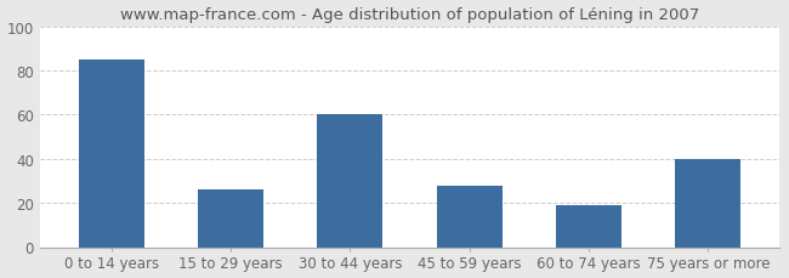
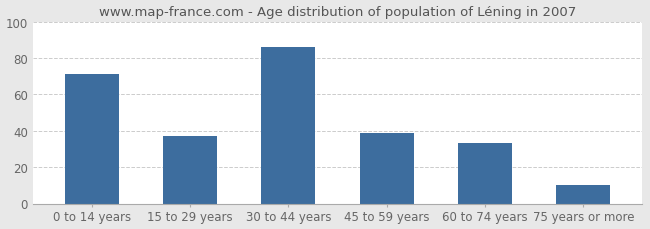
0 to 14 years: 85 -> 71
15 to 29 years: 26 -> 37
30 to 44 years: 60 -> 86
45 to 59 years: 28 -> 39
60 to 74 years: 19 -> 33
75 years or more: 40 -> 10
